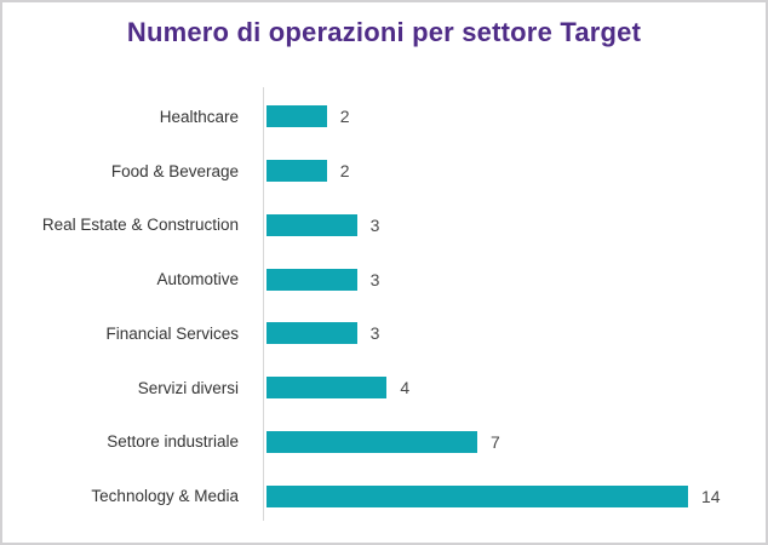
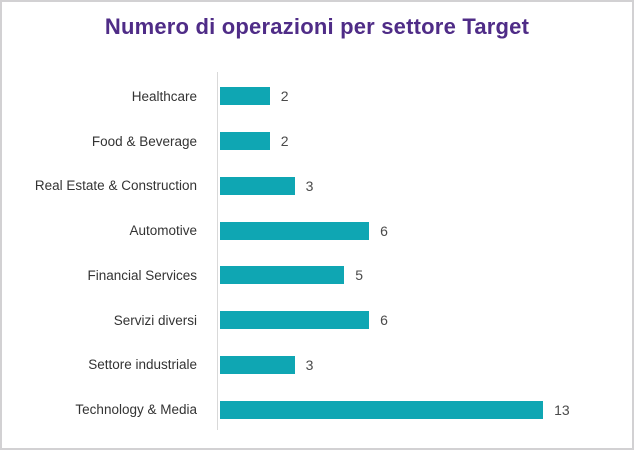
Automotive: 3 -> 6
Financial Services: 3 -> 5
Servizi diversi: 4 -> 6
Settore industriale: 7 -> 3
Technology & Media: 14 -> 13
